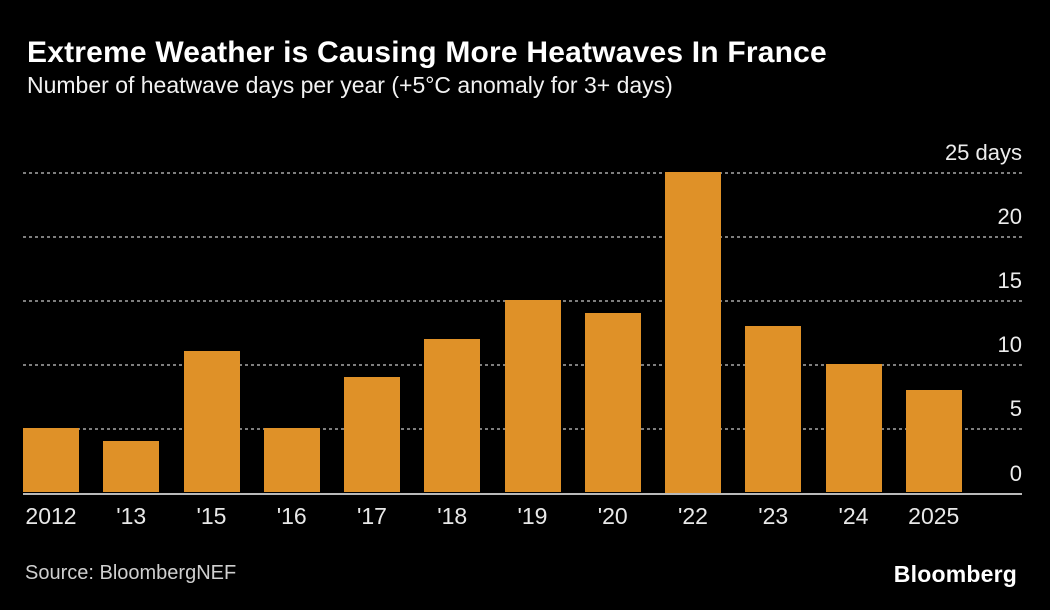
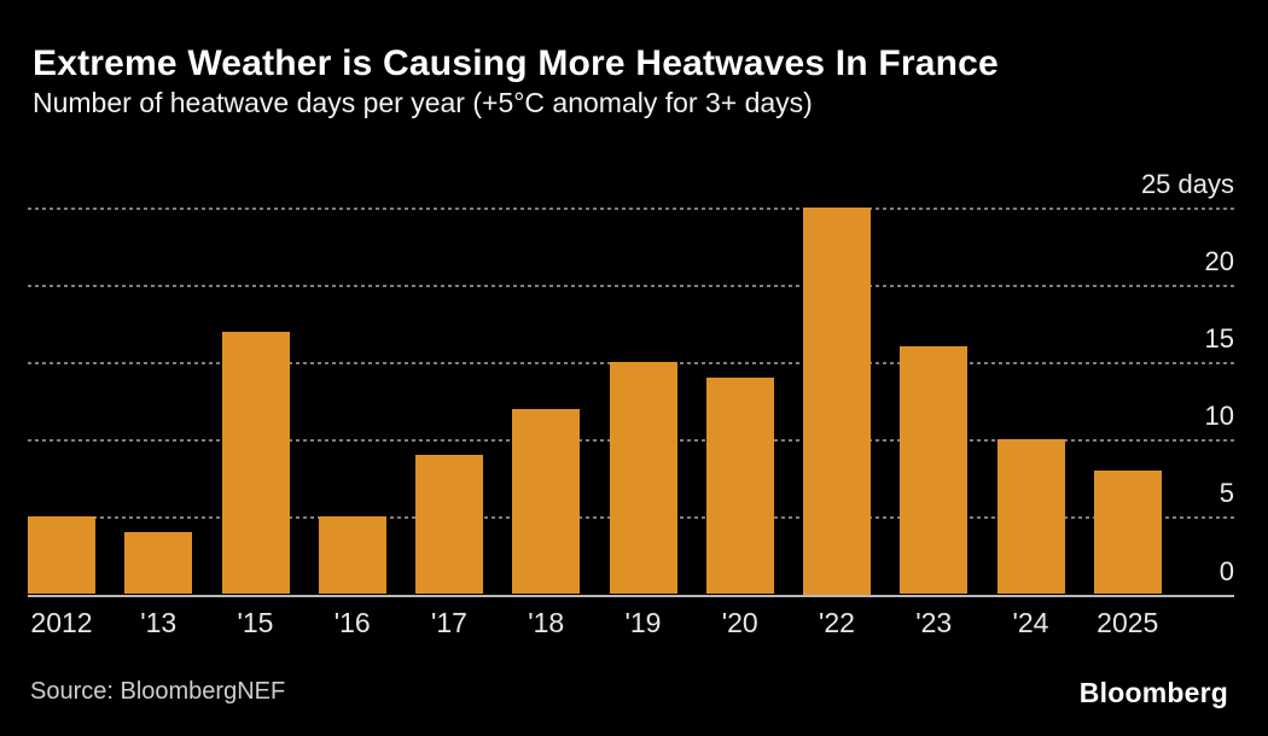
'15: 11 -> 17
'23: 13 -> 16
